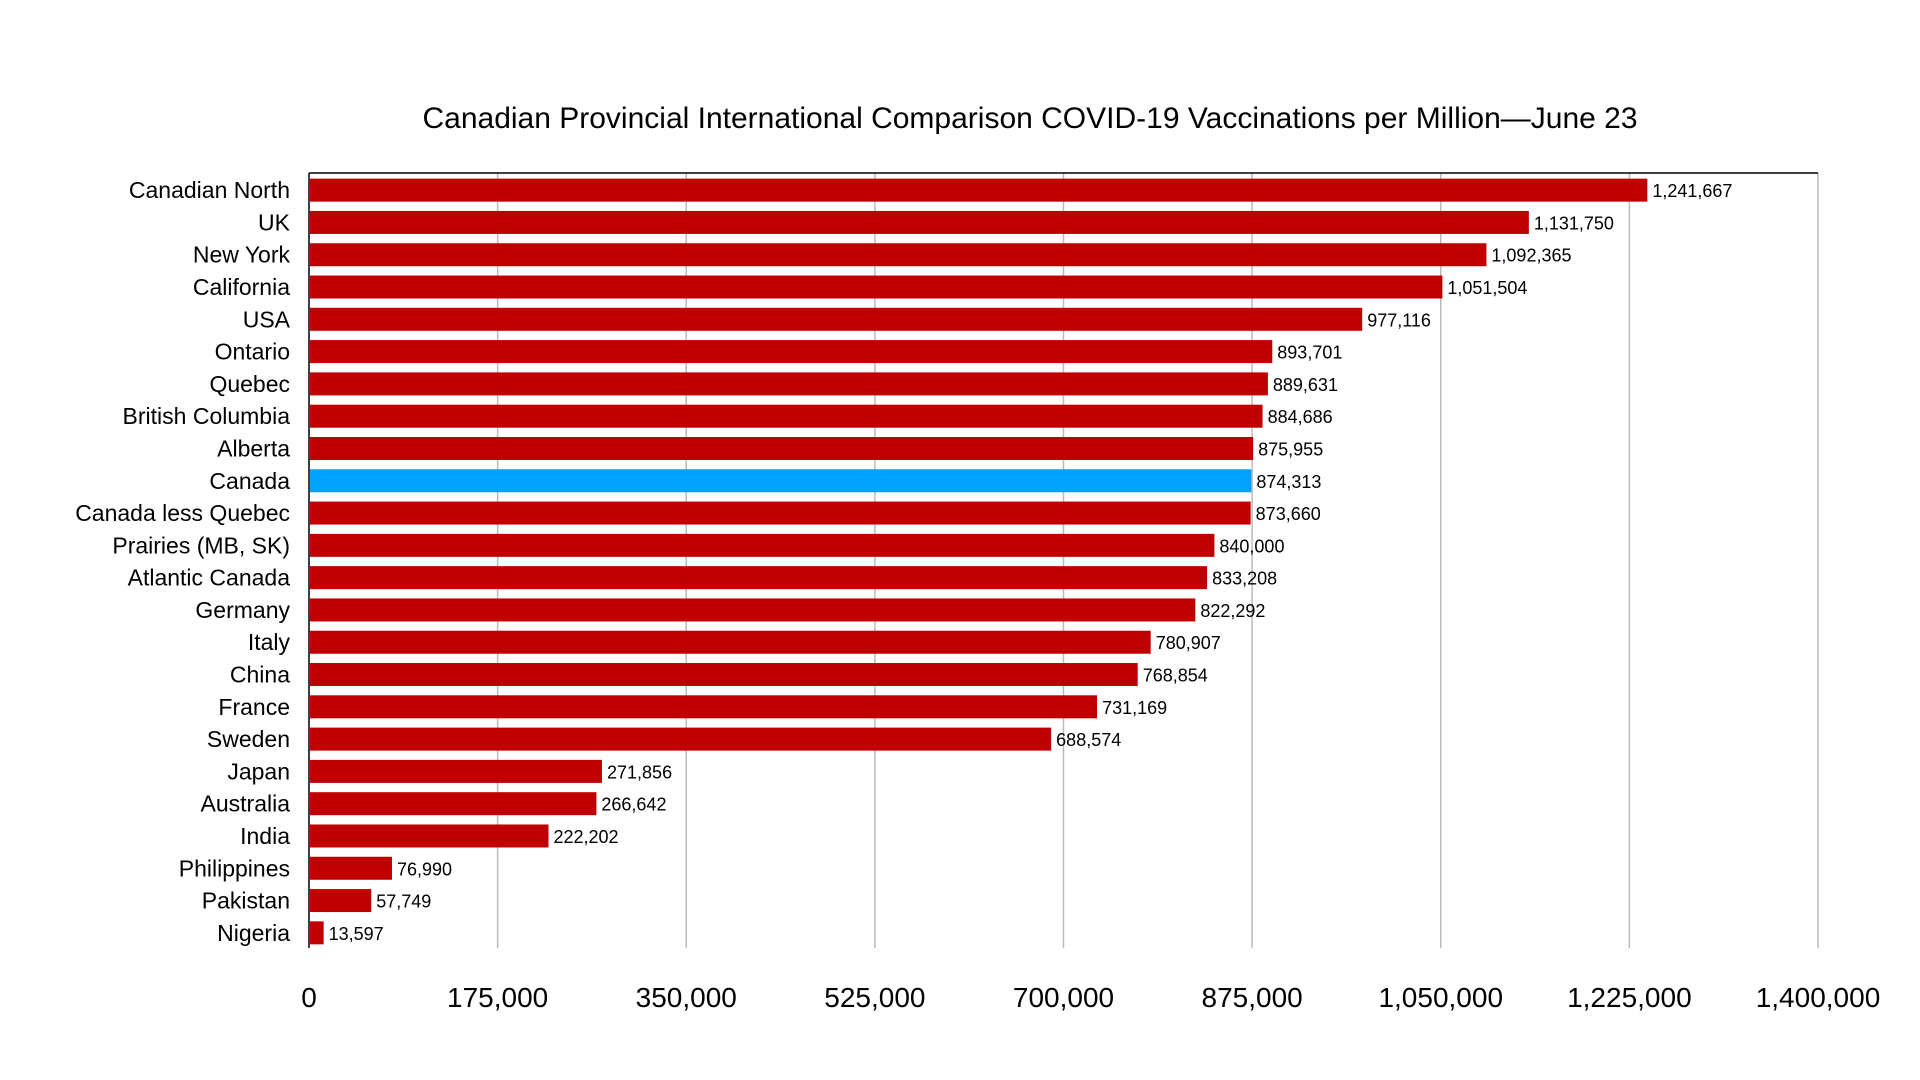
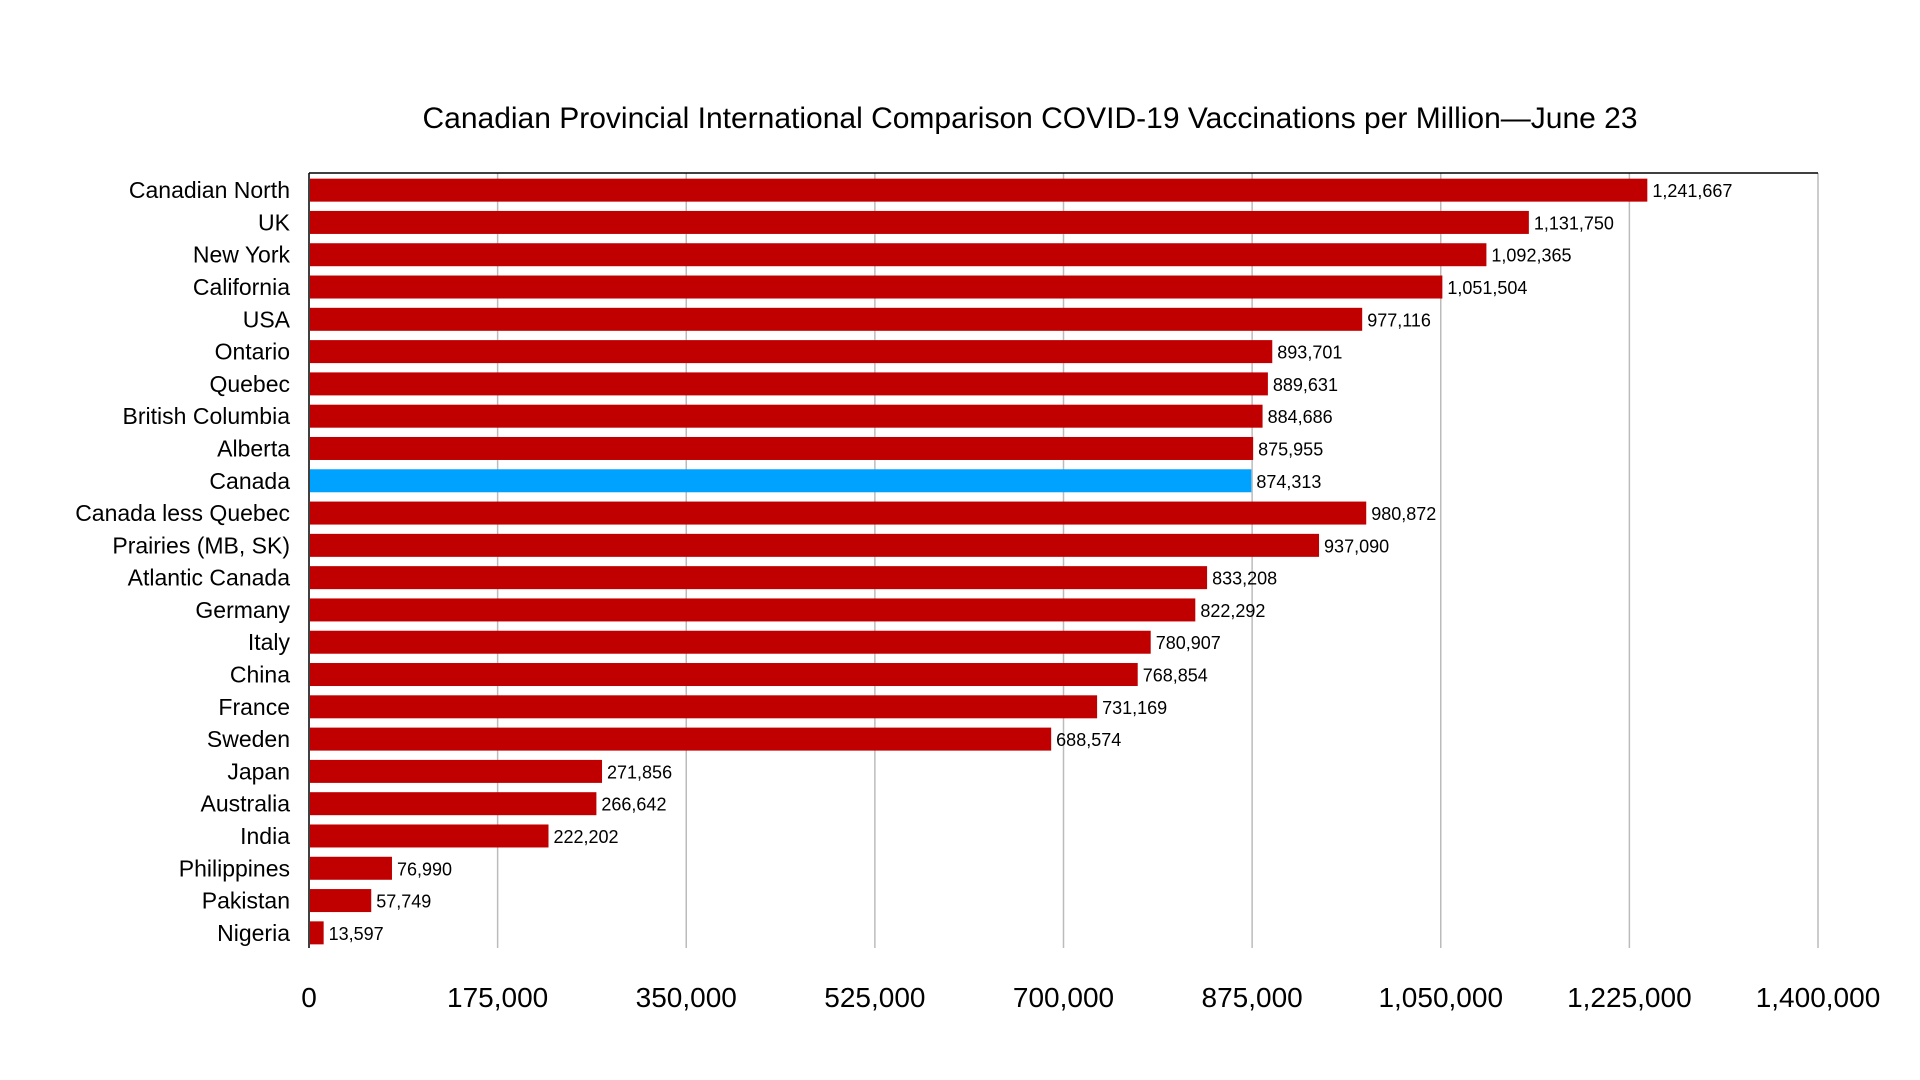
Canada less Quebec: 873,660 -> 980,872
Prairies (MB, SK): 840,000 -> 937,090
